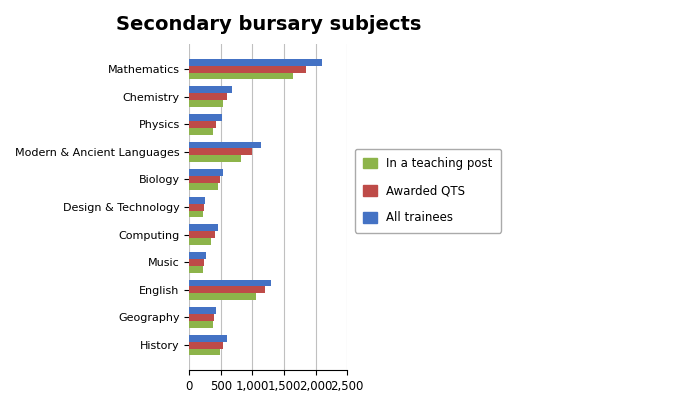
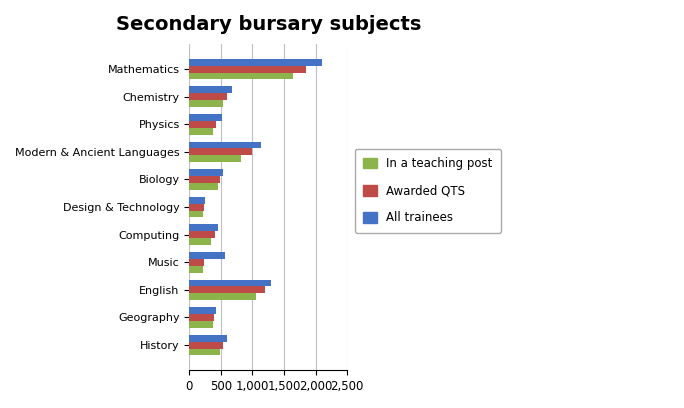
All trainees/Music: 270 -> 560
